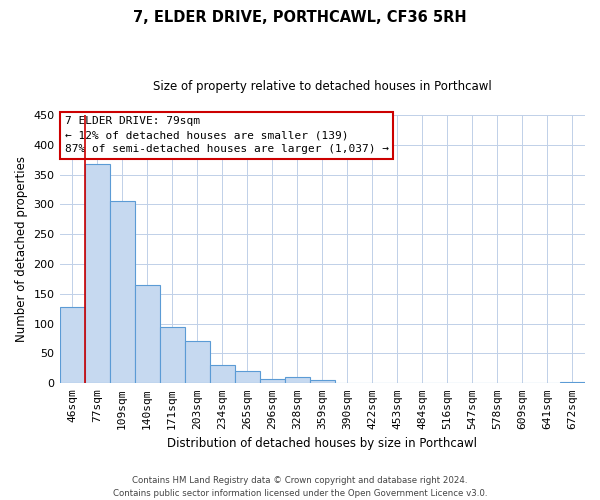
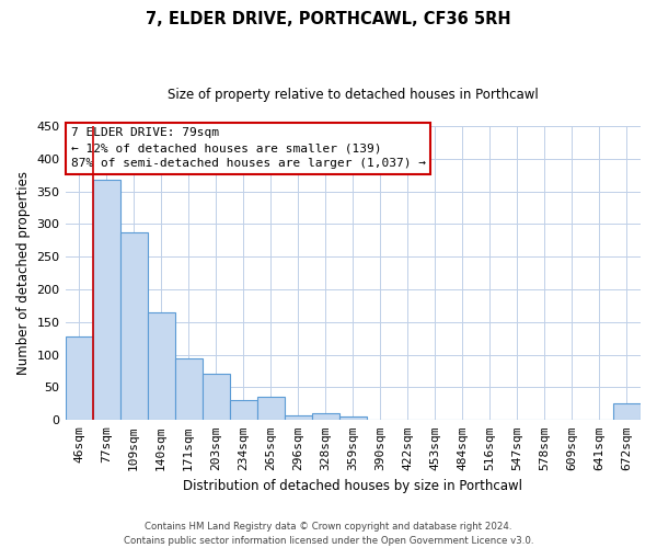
109sqm: 306 -> 288
265sqm: 20 -> 36
672sqm: 3 -> 26
